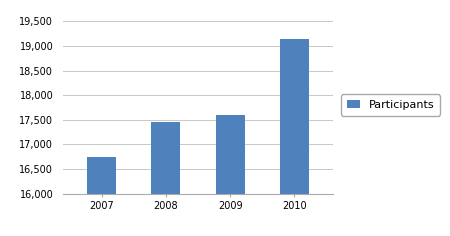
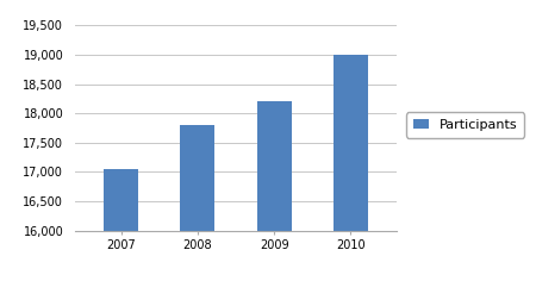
2007: 16,750 -> 17,050
2008: 17,450 -> 17,800
2009: 17,600 -> 18,200
2010: 19,150 -> 19,000
